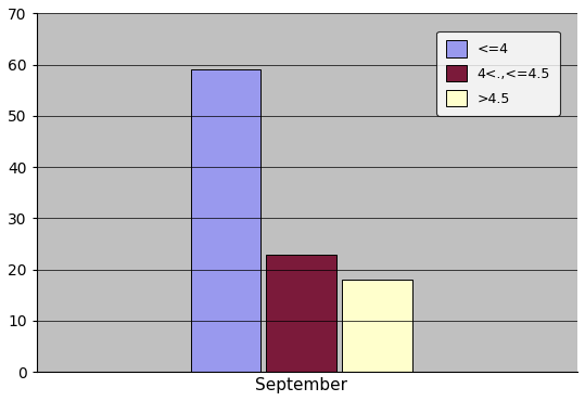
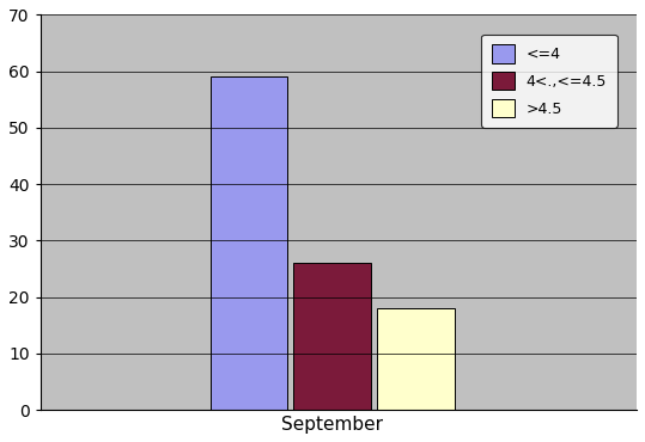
September: 23 -> 26
